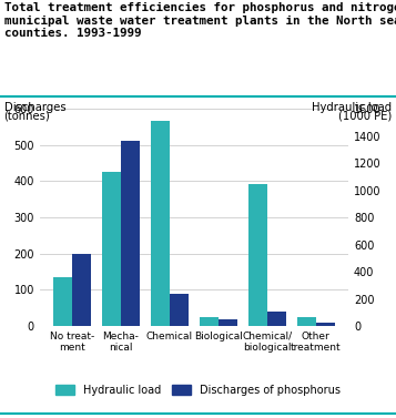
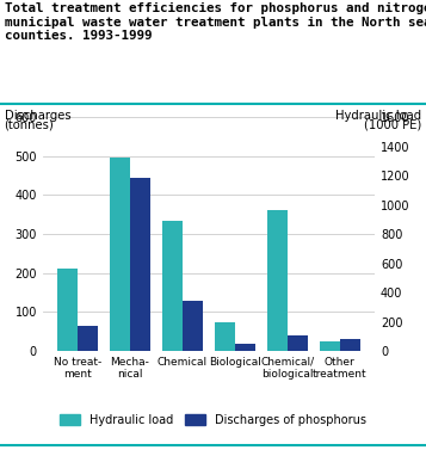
Hydraulic load/No treat- ment: 135 -> 210
Discharges of phosphorus/No treat- ment: 200 -> 65
Hydraulic load/Mecha- nical: 425 -> 495
Discharges of phosphorus/Mecha- nical: 512 -> 445
Hydraulic load/Chemical: 565 -> 335
Discharges of phosphorus/Chemical: 88 -> 130
Hydraulic load/Biological: 25 -> 75
Hydraulic load/Chemical/ biological: 393 -> 360
Discharges of phosphorus/Other treatment: 8 -> 30
